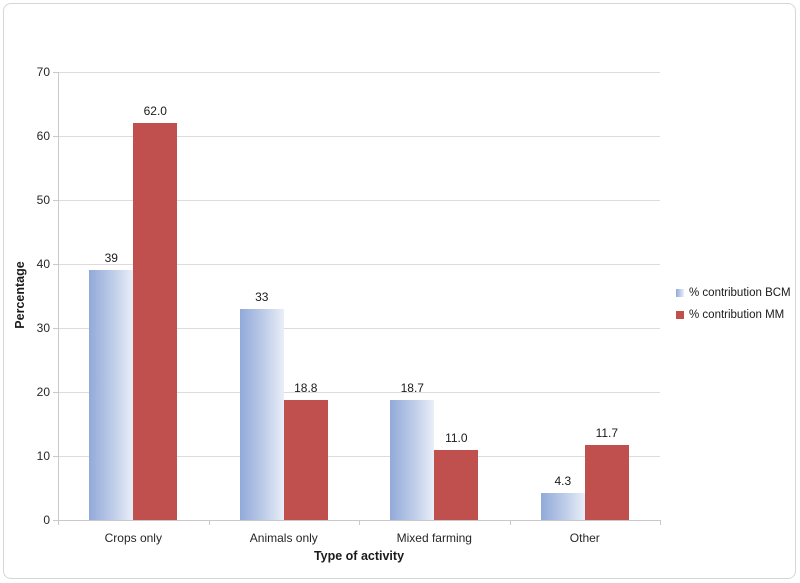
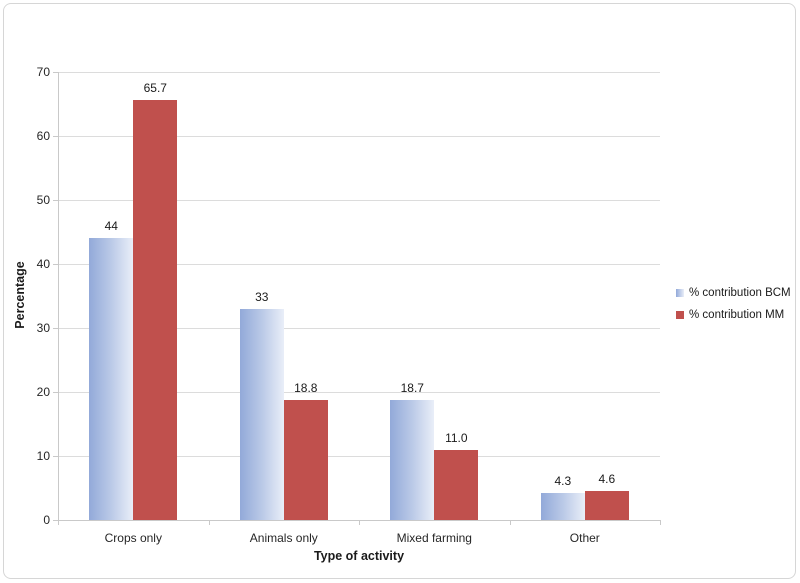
% contribution BCM/Crops only: 39 -> 44
% contribution MM/Crops only: 62.0 -> 65.7
% contribution MM/Other: 11.7 -> 4.6
